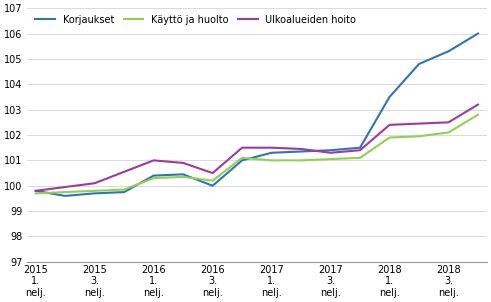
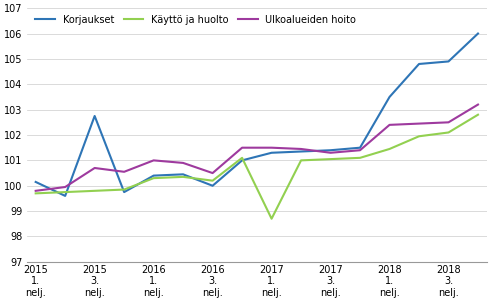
Korjaukset/2015 1. nelj.: 99.80 -> 100.15
Korjaukset/2015 3. nelj.: 99.70 -> 102.75
Ulkoalueiden hoito/2015 3. nelj.: 100.10 -> 100.70
Käyttö ja huolto/2017 1. nelj.: 101.00 -> 98.70
Käyttö ja huolto/2018 1. nelj.: 101.90 -> 101.45
Korjaukset/2018 3. nelj.: 105.30 -> 104.90
